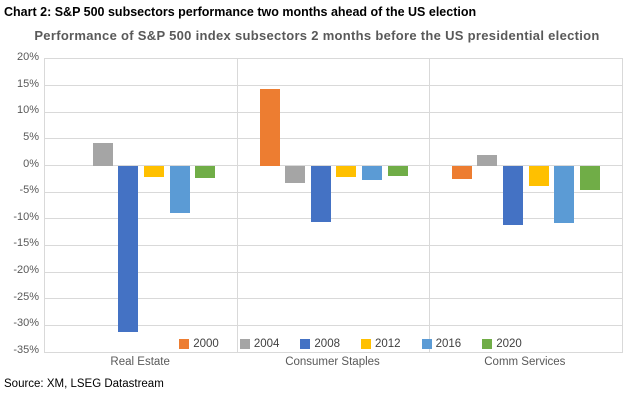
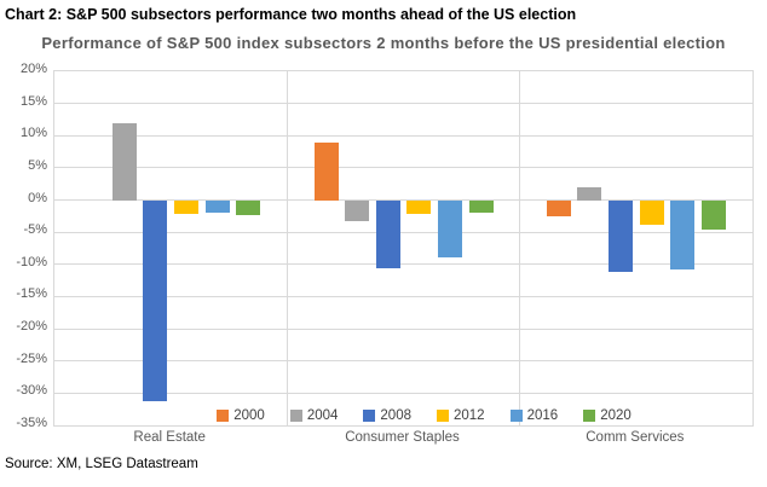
2004/Real Estate: 4% -> 12%
2016/Real Estate: -9% -> -2%
2000/Consumer Staples: 14% -> 9%
2016/Consumer Staples: -3% -> -9%
